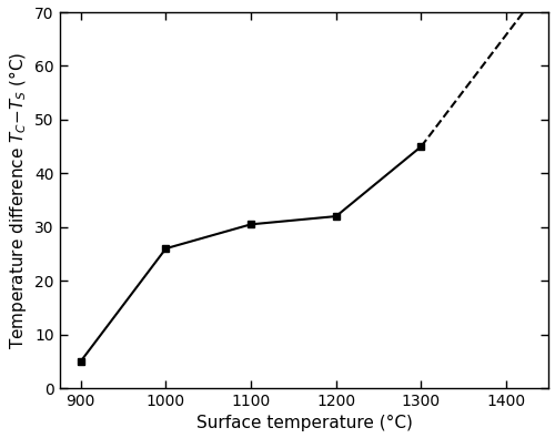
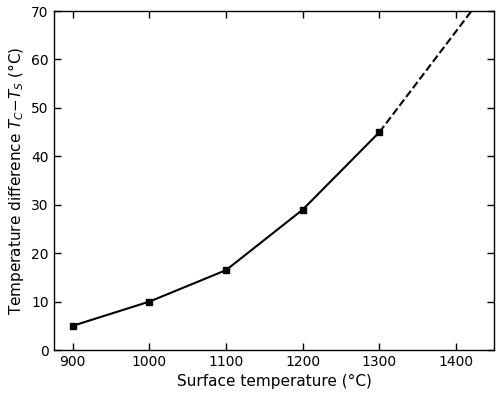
1000: 26.0 -> 10.0
1100: 30.5 -> 16.5
1200: 32.0 -> 29.0
